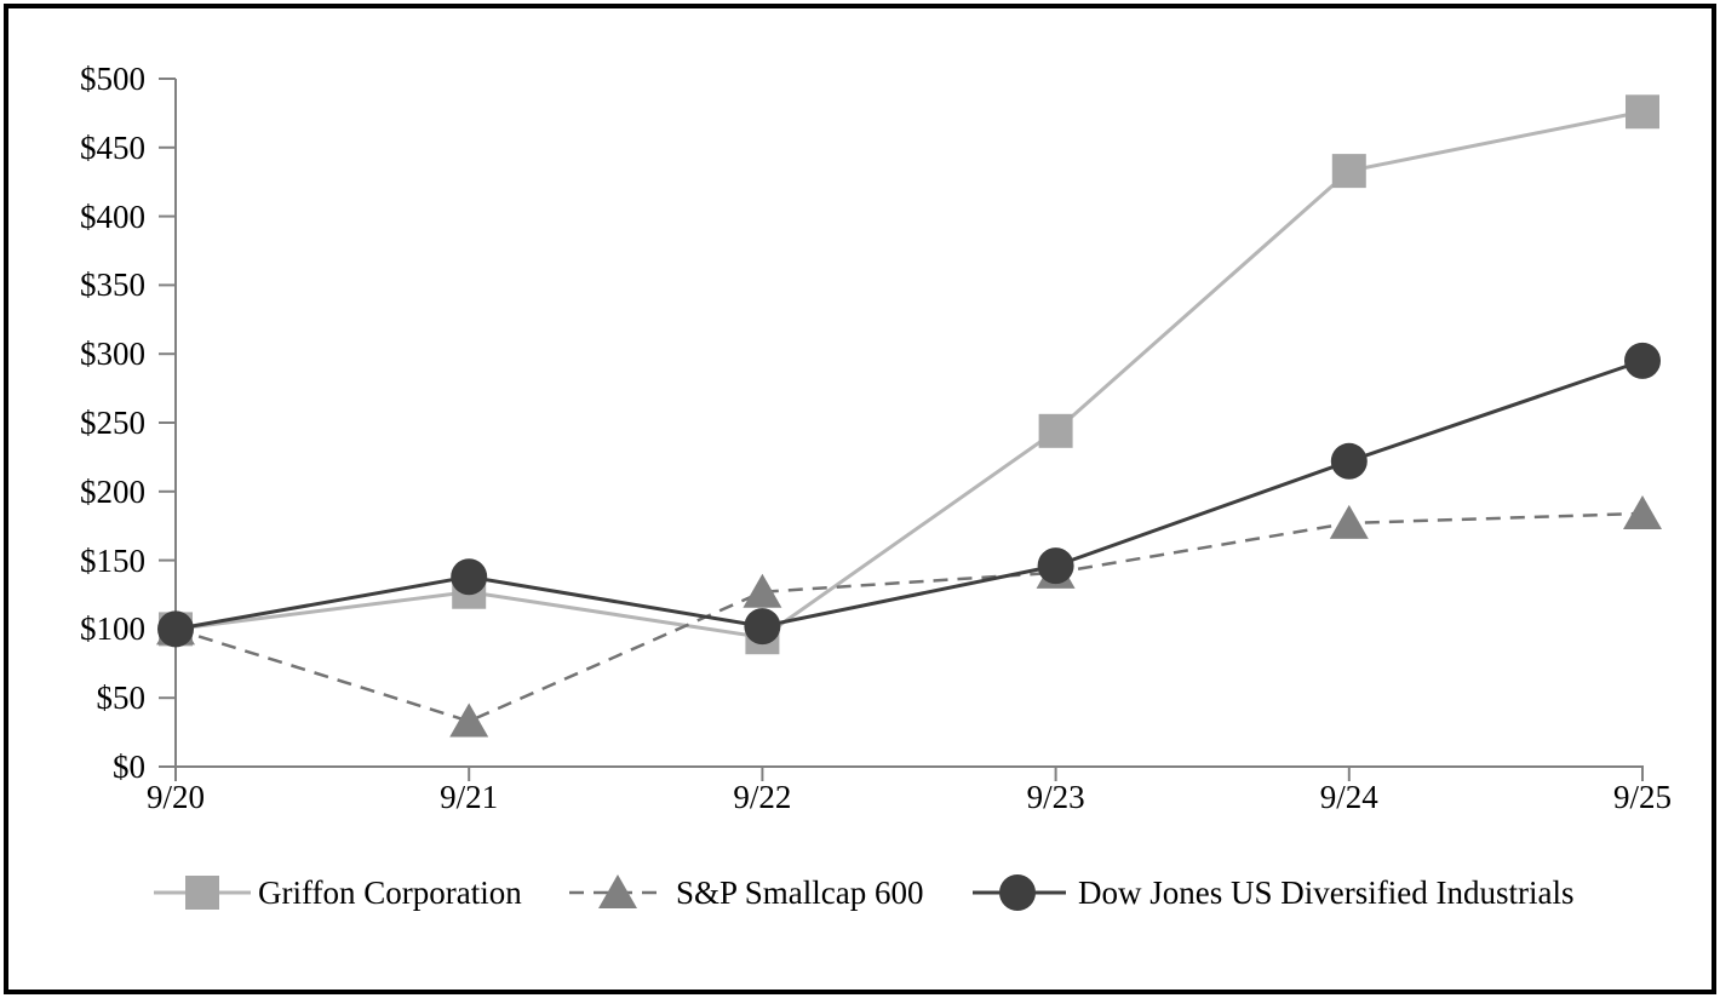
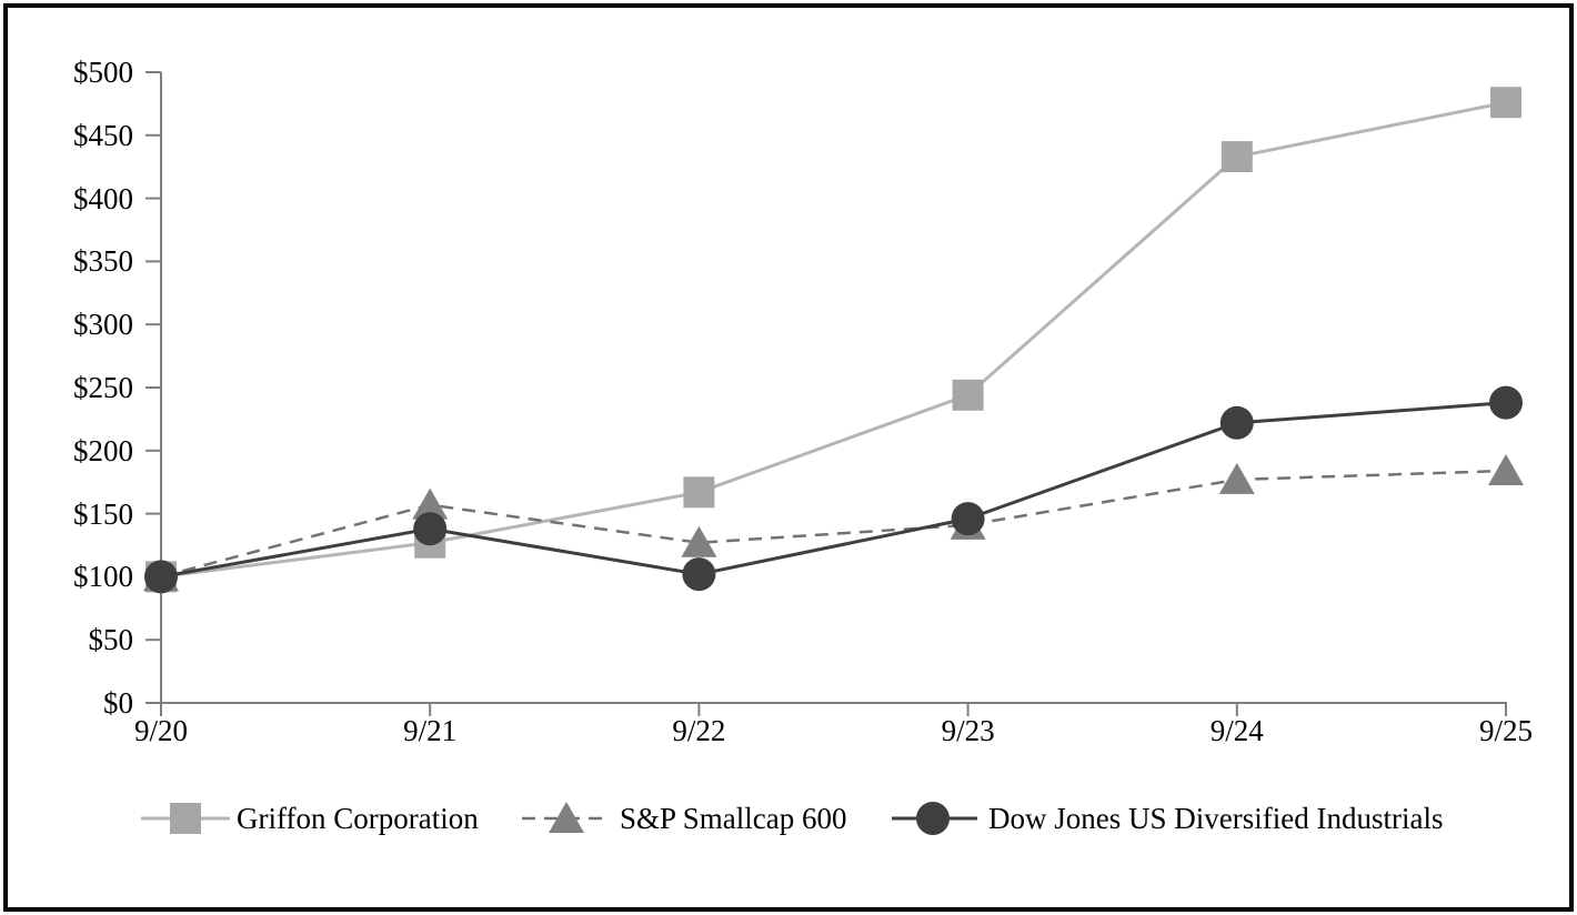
S&P Smallcap 600/9/21: $33 -> $157
Griffon Corporation/9/22: $94 -> $167
Dow Jones US Diversified Industrials/9/25: $295 -> $238
